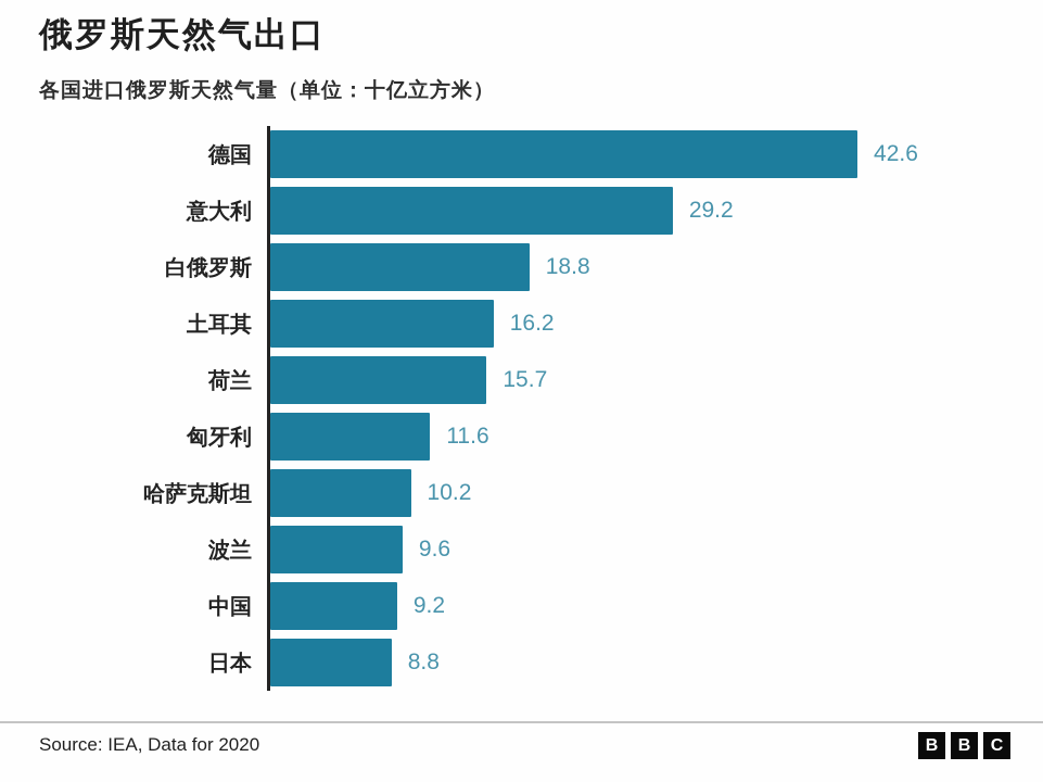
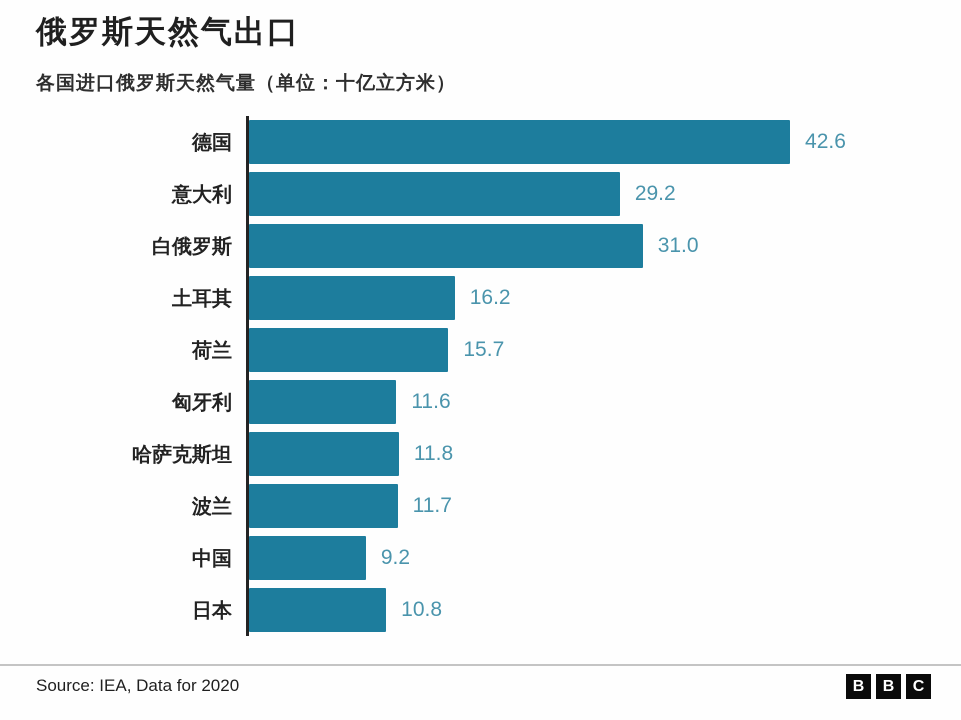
白俄罗斯: 18.8 -> 31.0
哈萨克斯坦: 10.2 -> 11.8
波兰: 9.6 -> 11.7
日本: 8.8 -> 10.8
